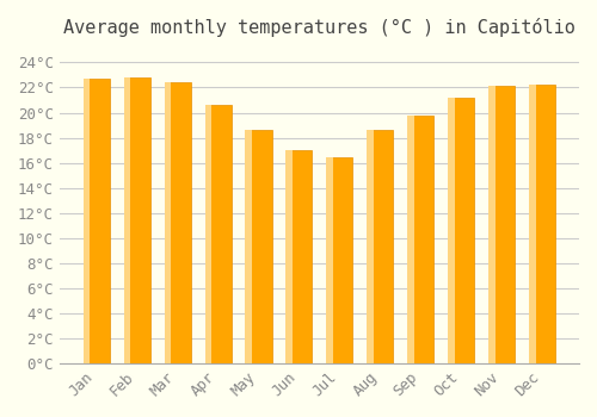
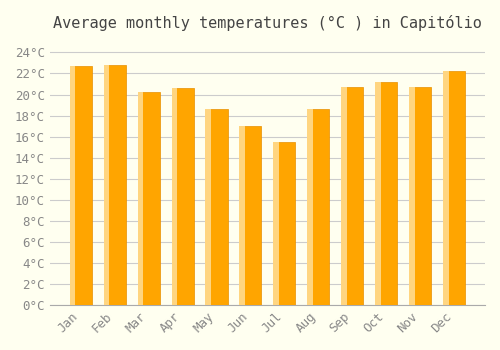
Mar: 22.4°C -> 20.2°C
Jul: 16.4°C -> 15.5°C
Sep: 19.8°C -> 20.7°C
Nov: 22.1°C -> 20.7°C
